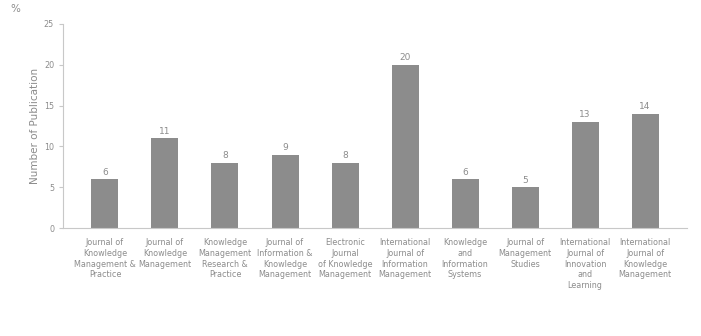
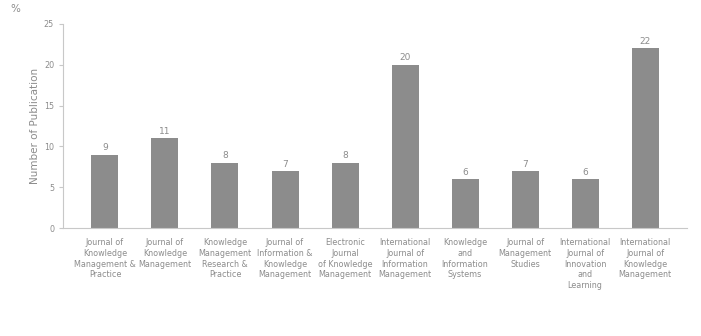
Journal of Knowledge Management & Practice: 6 -> 9
Journal of Information & Knowledge Management: 9 -> 7
Journal of Management Studies: 5 -> 7
International Journal of Innovation and Learning: 13 -> 6
International Journal of Knowledge Management: 14 -> 22
